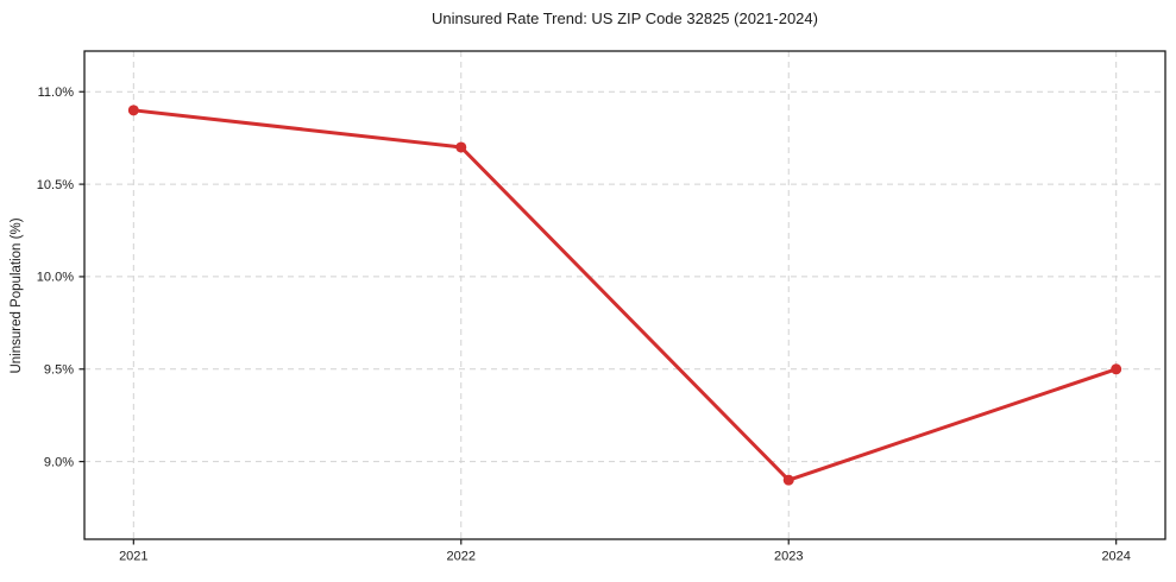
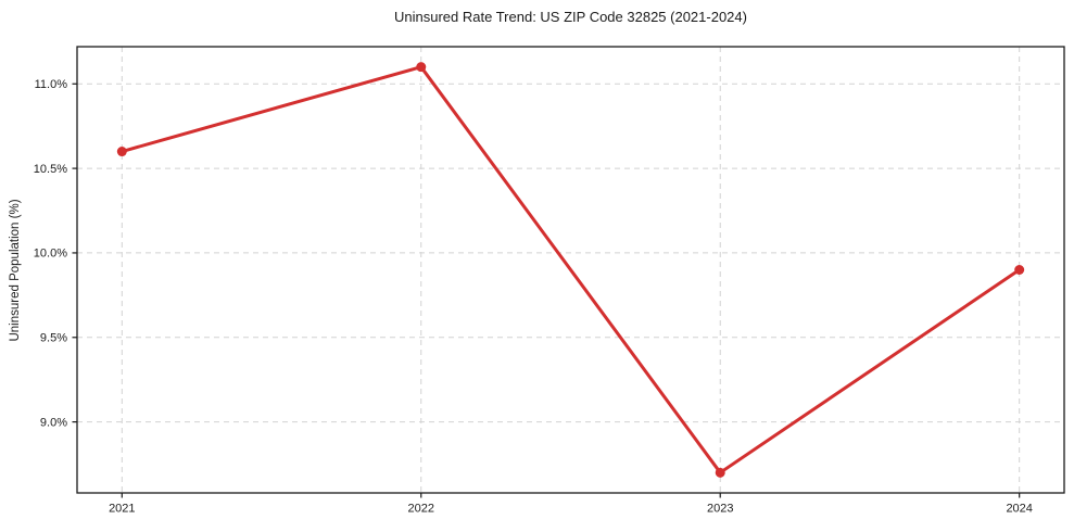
2021: 10.9% -> 10.6%
2022: 10.7% -> 11.1%
2023: 8.9% -> 8.7%
2024: 9.5% -> 9.9%
